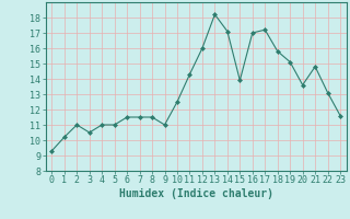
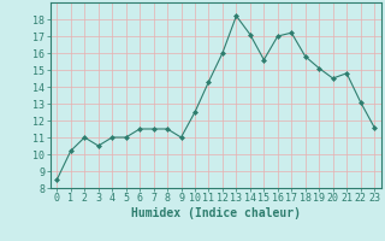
0: 9.3 -> 8.5
15: 13.9 -> 15.6
20: 13.6 -> 14.5
